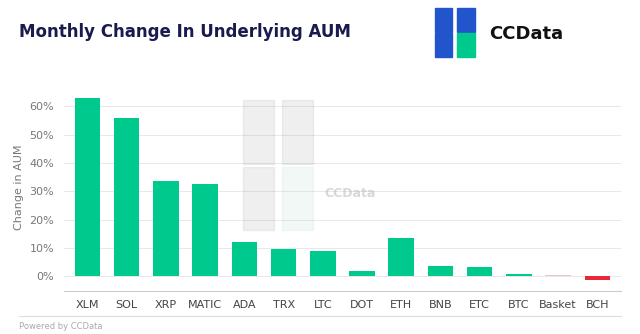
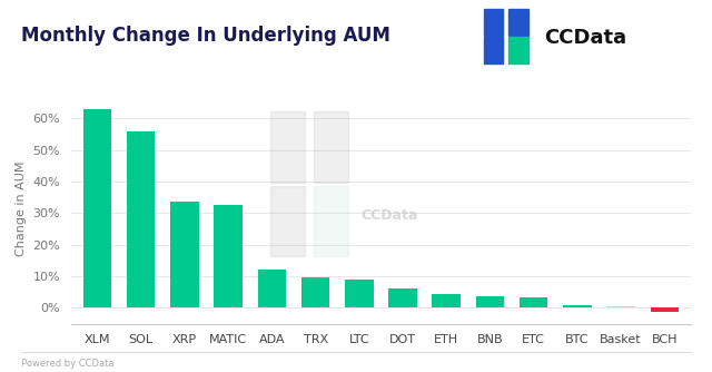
DOT: 2.0% -> 6.0%
ETH: 13.5% -> 4.5%
